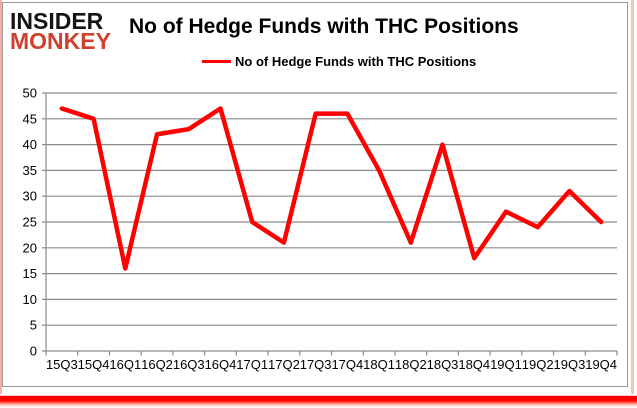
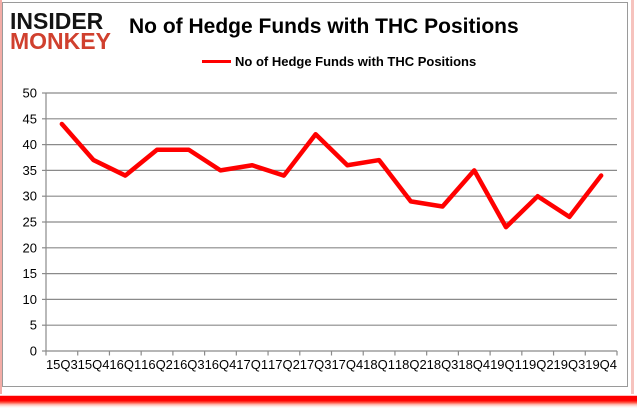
15Q3: 47 -> 44
15Q4: 45 -> 37
16Q1: 16 -> 34
16Q2: 42 -> 39
16Q3: 43 -> 39
16Q4: 47 -> 35
17Q1: 25 -> 36
17Q2: 21 -> 34
17Q3: 46 -> 42
17Q4: 46 -> 36
18Q1: 35 -> 37
18Q2: 21 -> 29
18Q3: 40 -> 28
18Q4: 18 -> 35
19Q1: 27 -> 24
19Q2: 24 -> 30
19Q3: 31 -> 26
19Q4: 25 -> 34
